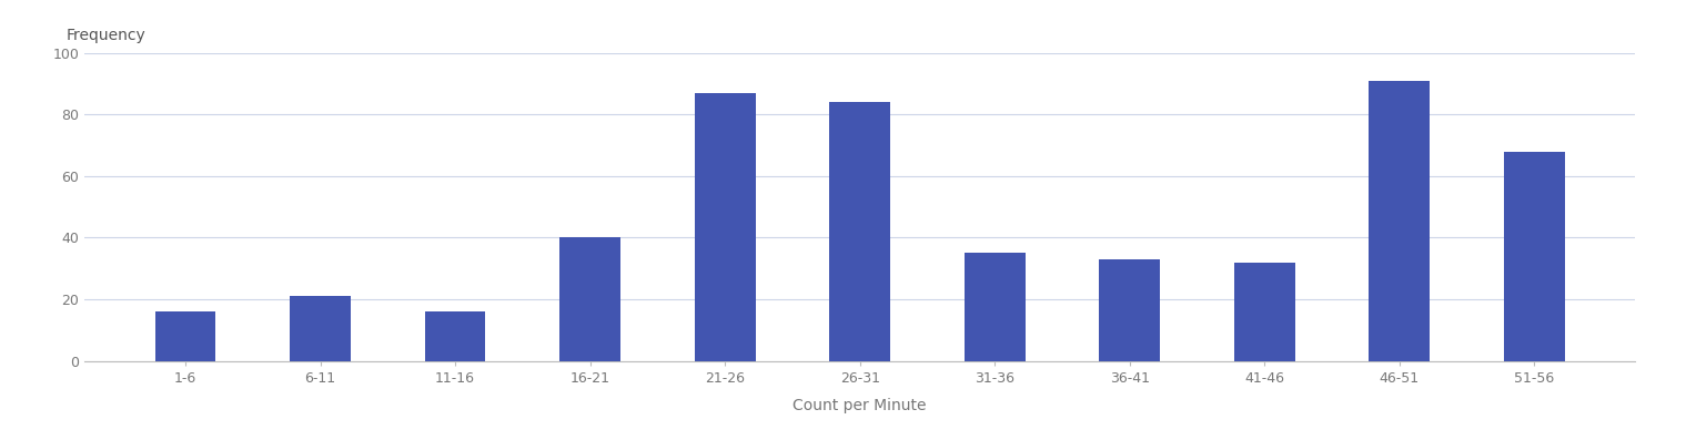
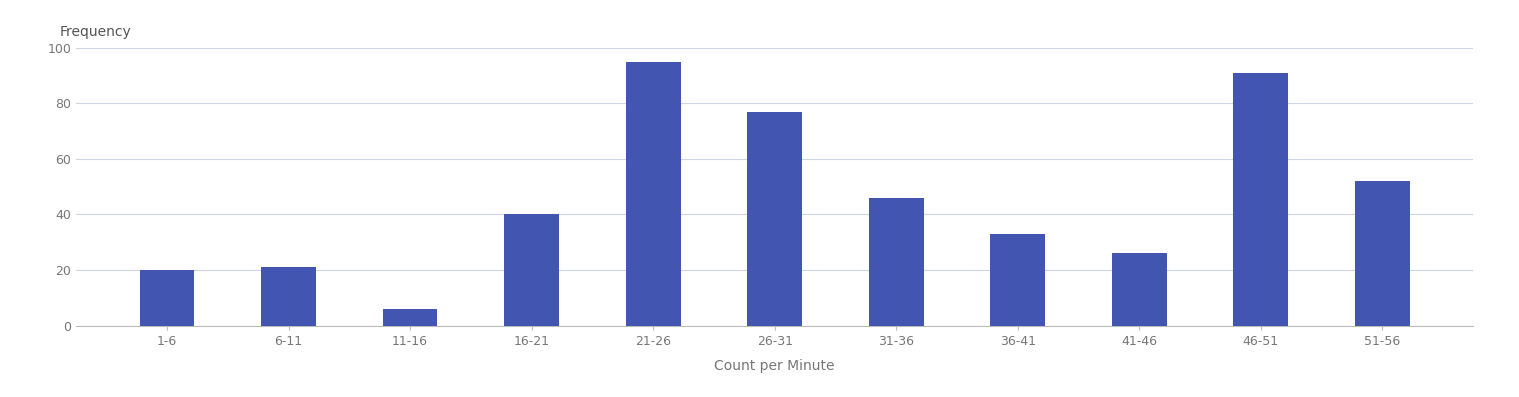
1-6: 16 -> 20
11-16: 16 -> 6
21-26: 87 -> 95
26-31: 84 -> 77
31-36: 35 -> 46
41-46: 32 -> 26
51-56: 68 -> 52
